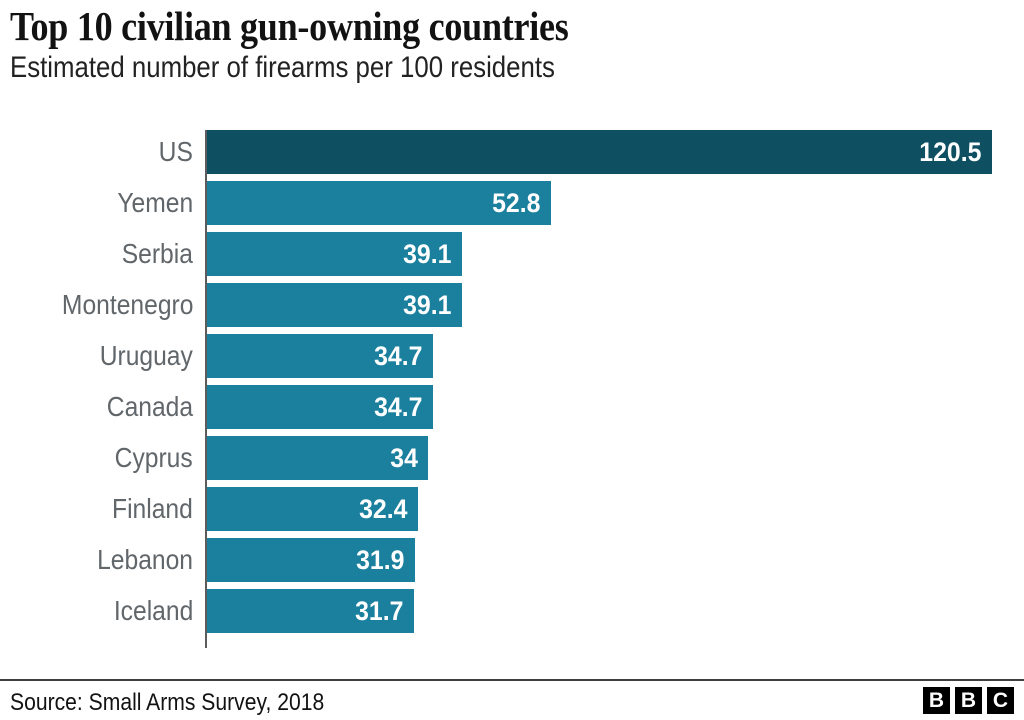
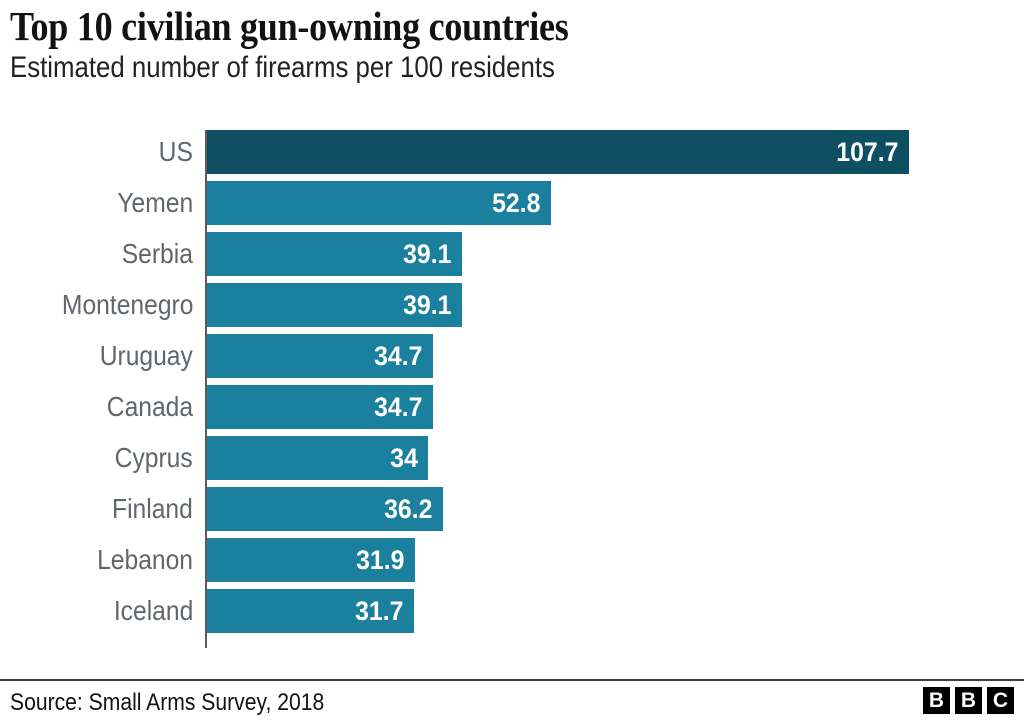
US: 120.5 -> 107.7
Finland: 32.4 -> 36.2
